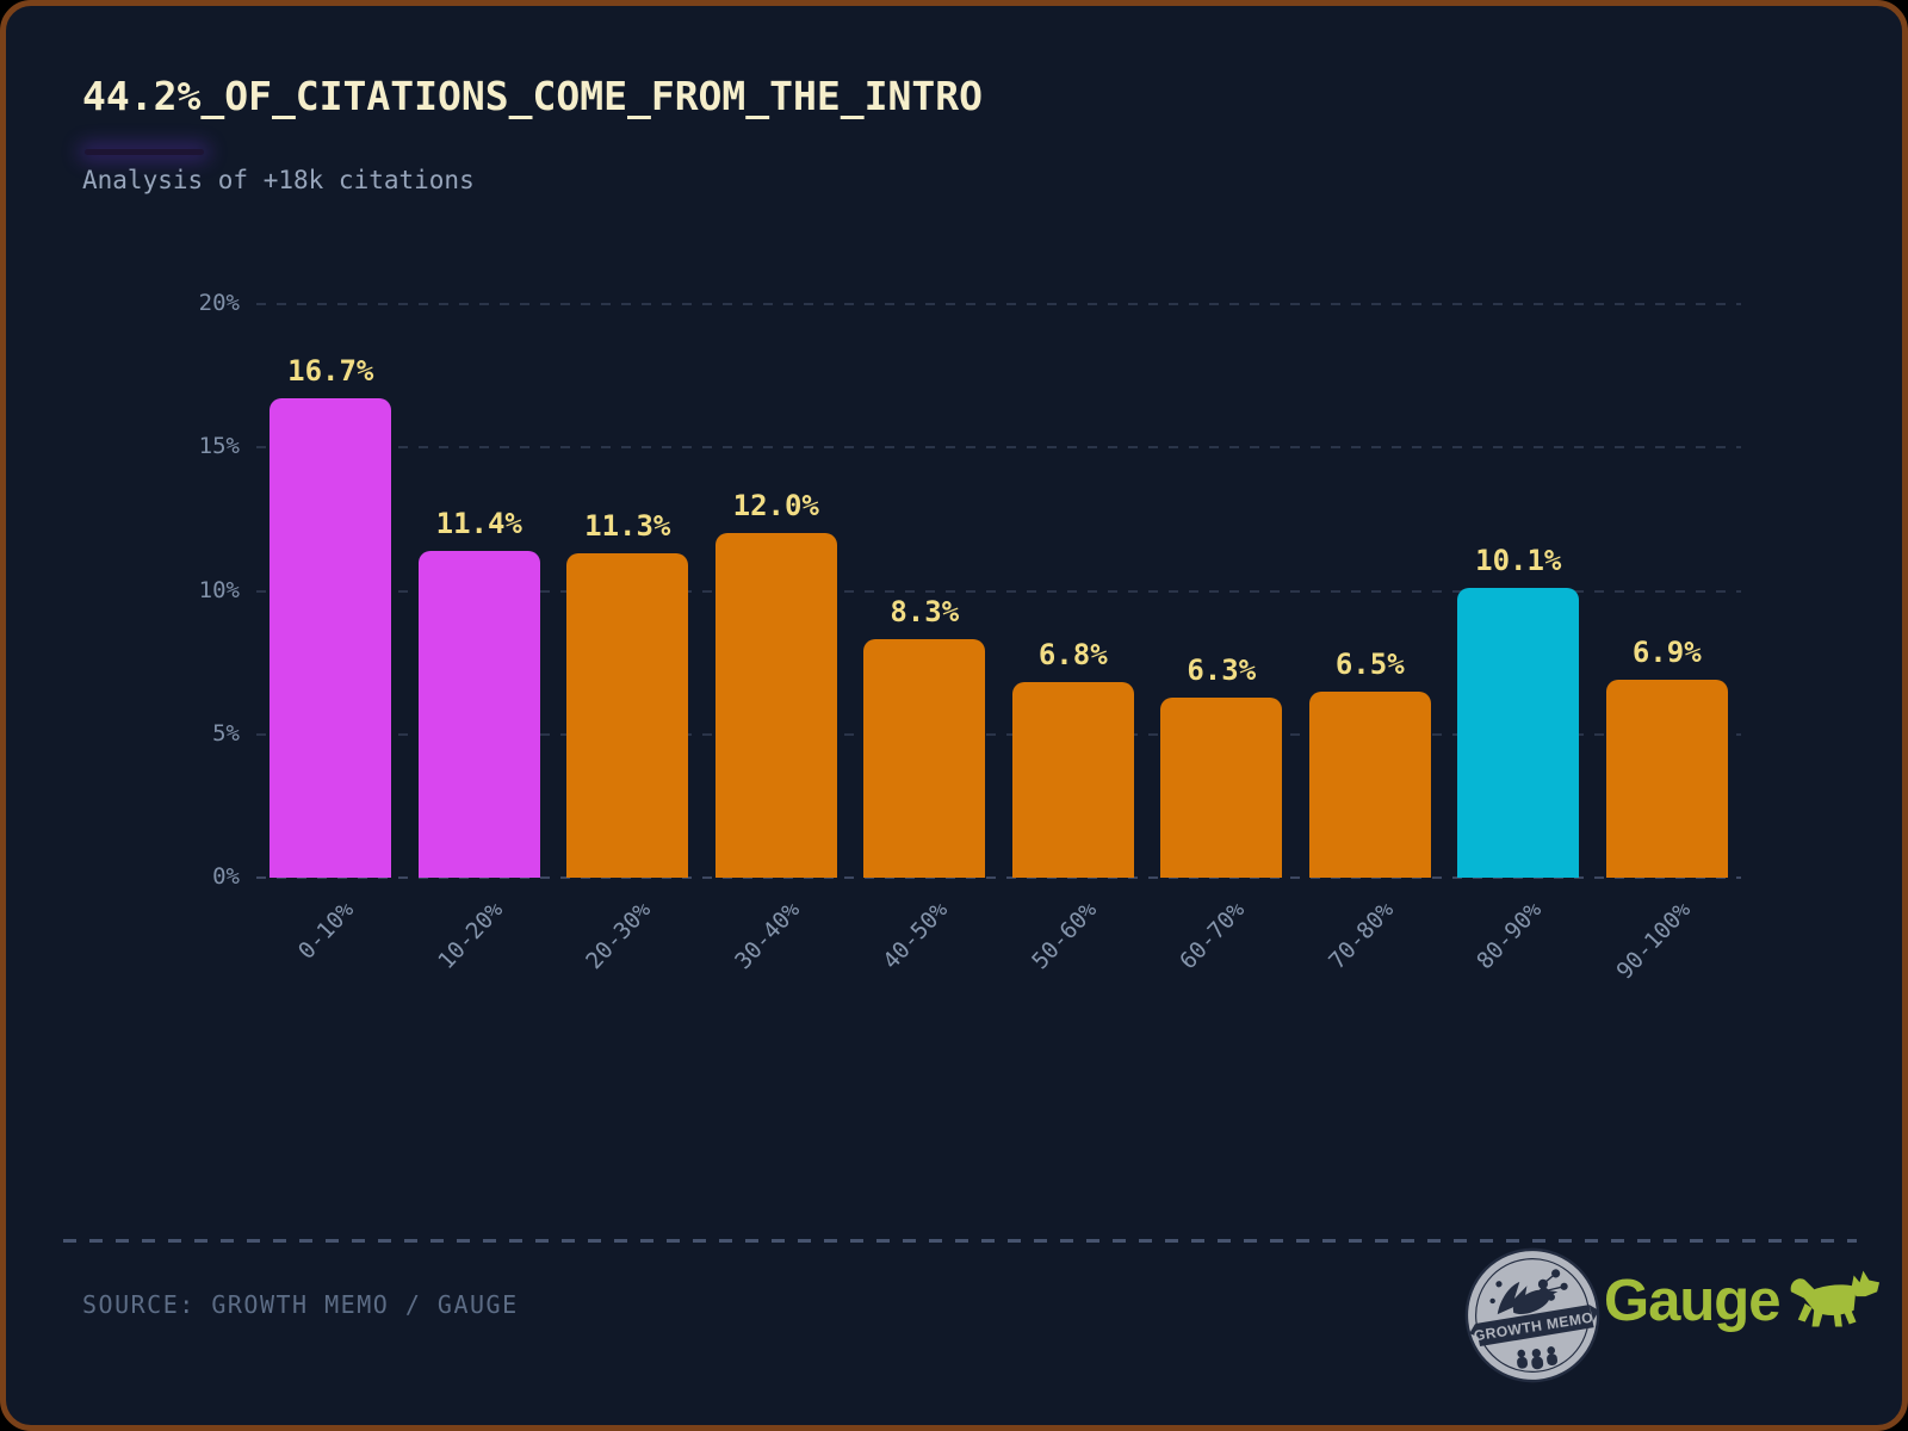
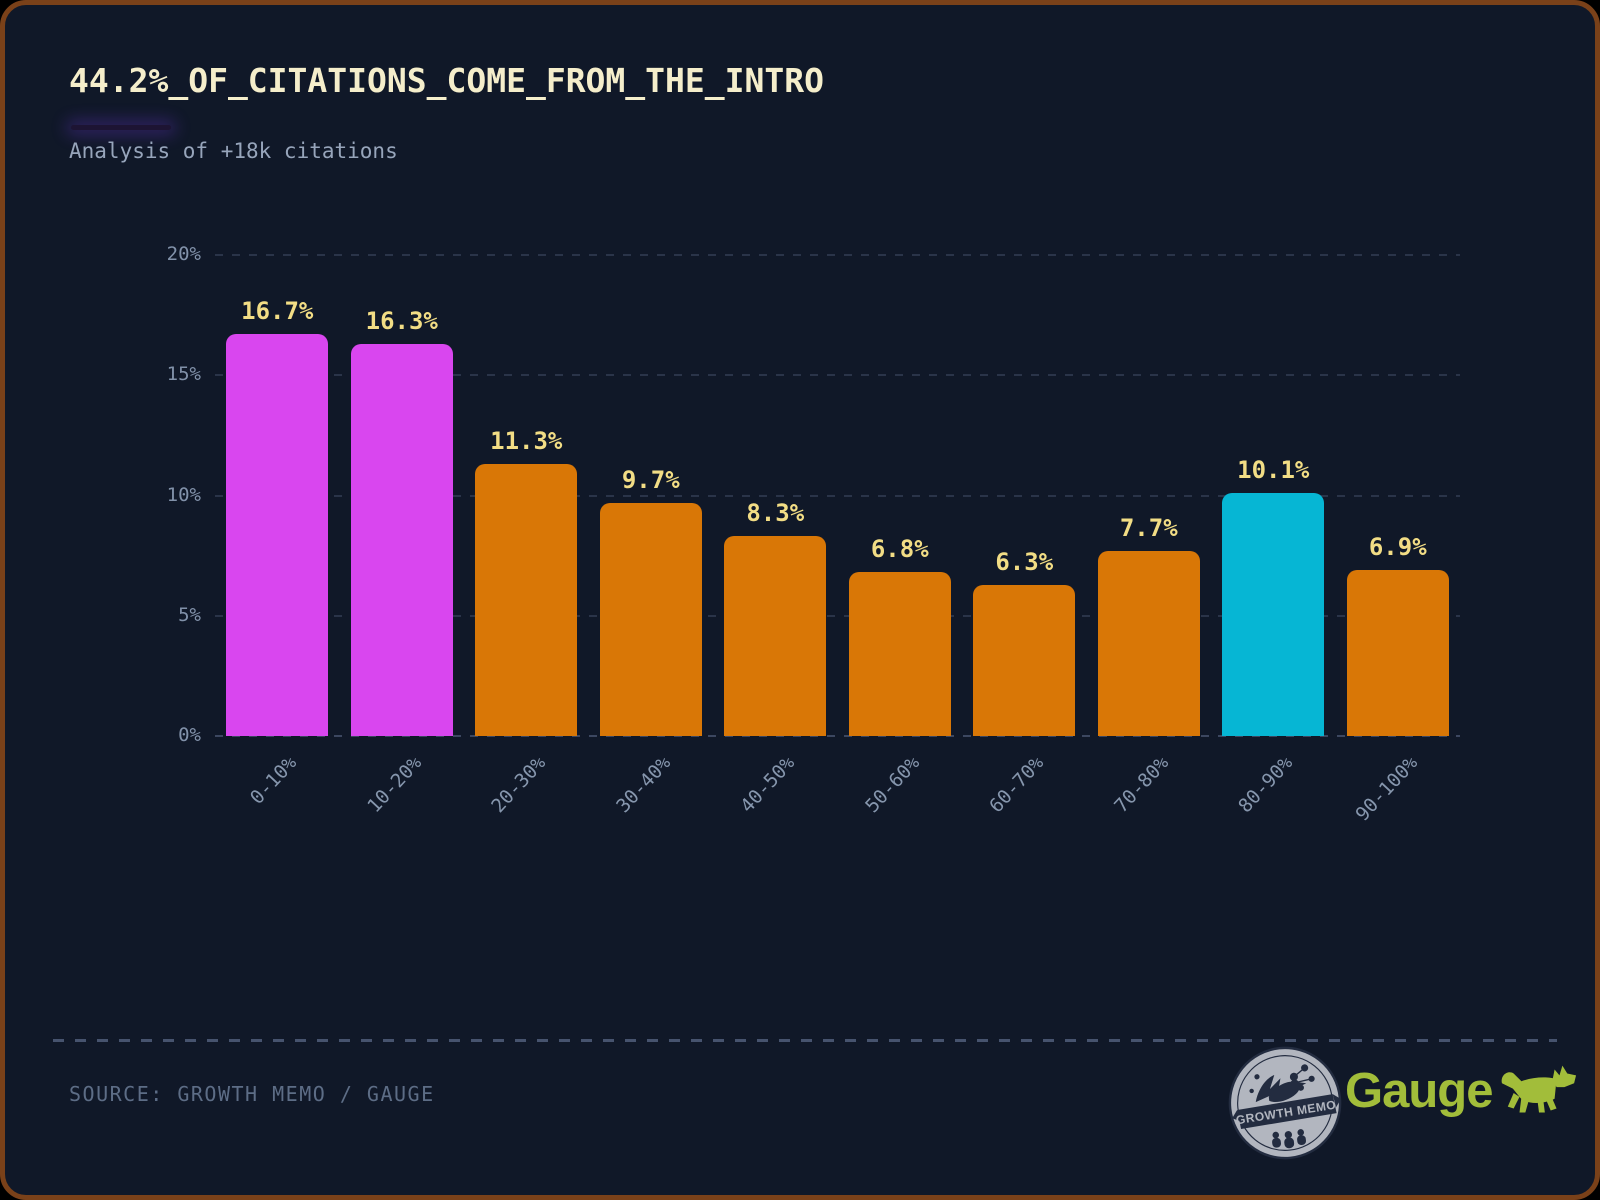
10-20%: 11.4% -> 16.3%
30-40%: 12.0% -> 9.7%
70-80%: 6.5% -> 7.7%
